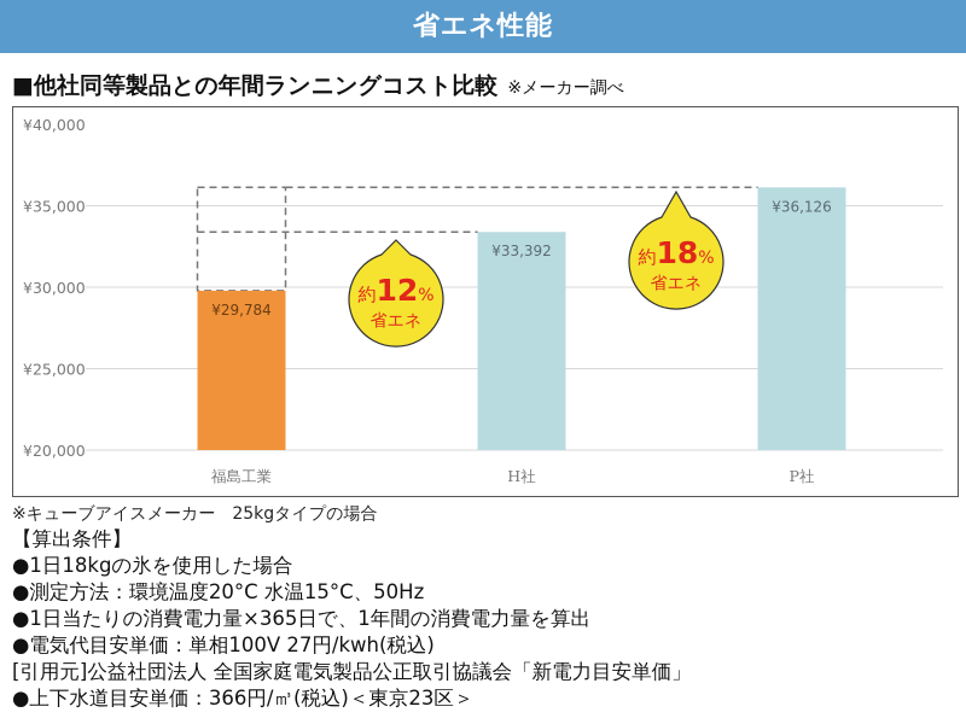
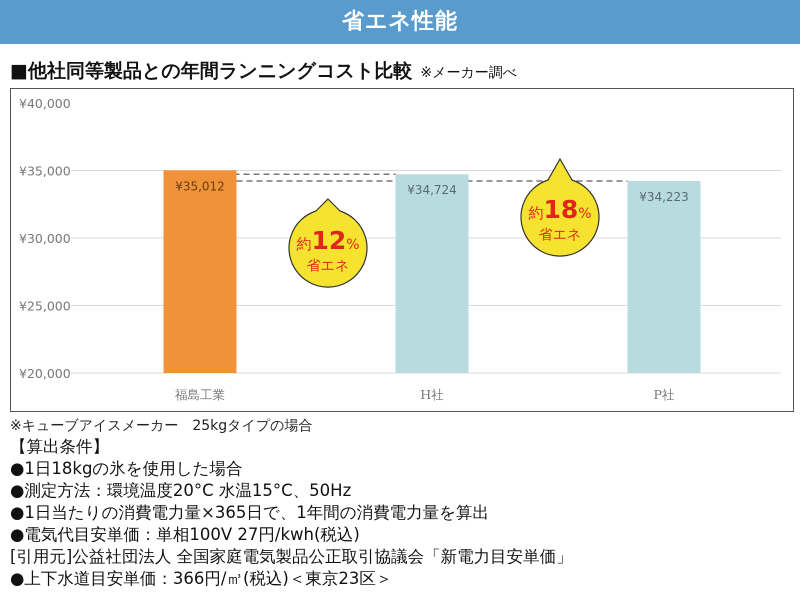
福島工業: ¥29,784 -> ¥35,012
H社: ¥33,392 -> ¥34,724
P社: ¥36,126 -> ¥34,223
